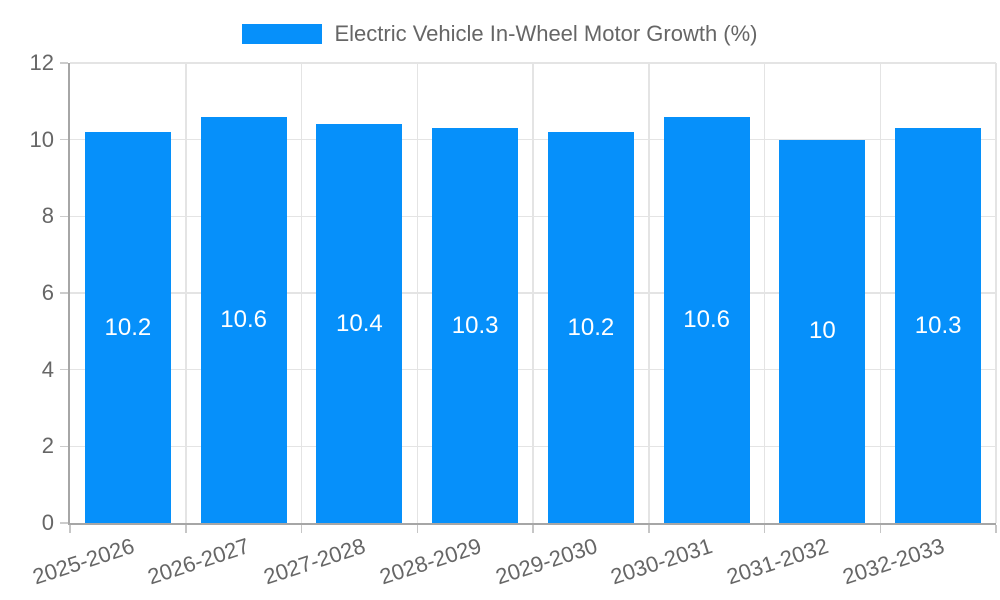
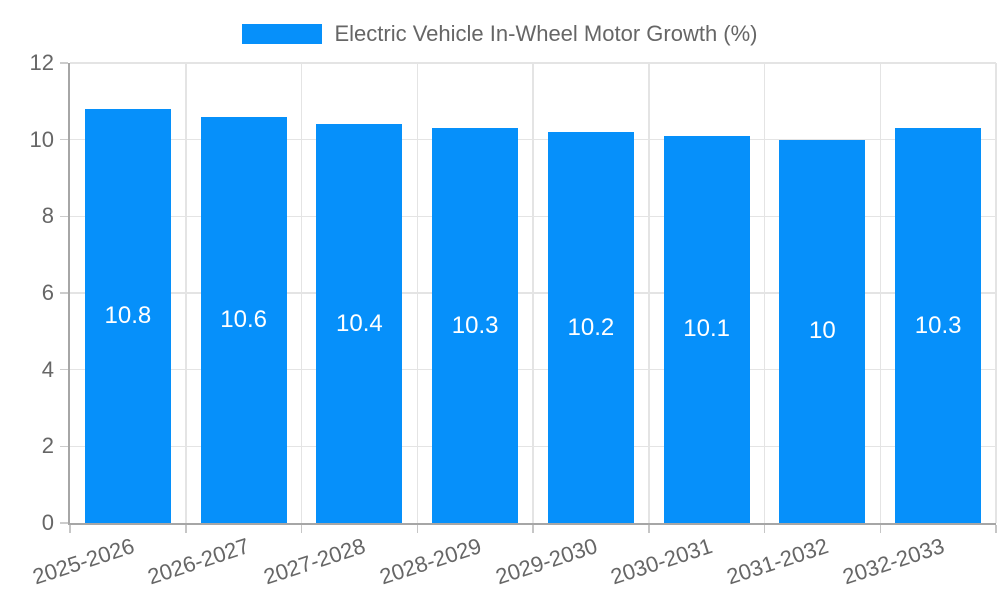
2025-2026: 10.2 -> 10.8
2030-2031: 10.6 -> 10.1
